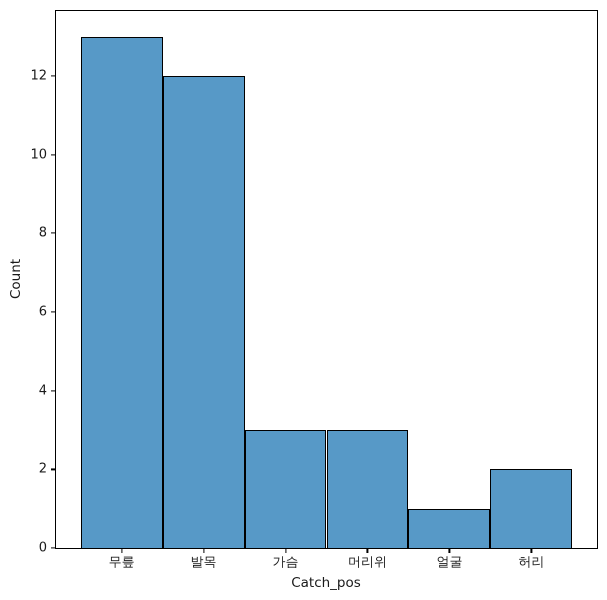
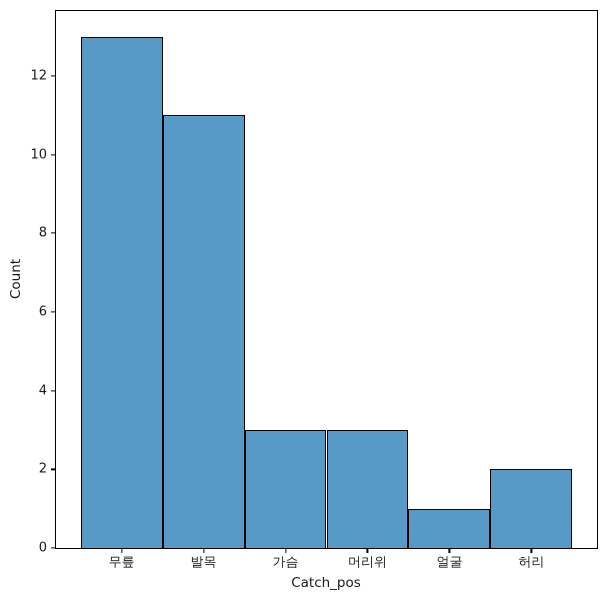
발목: 12 -> 11
